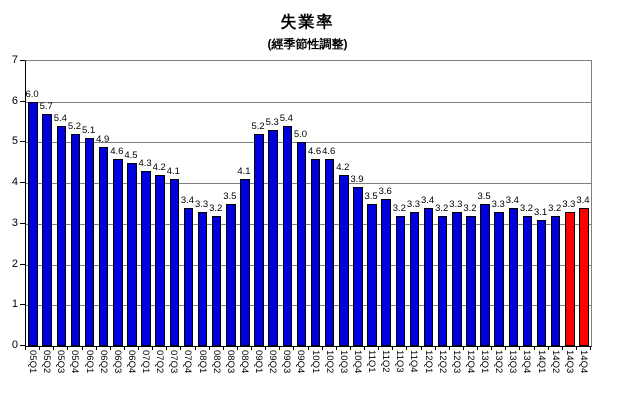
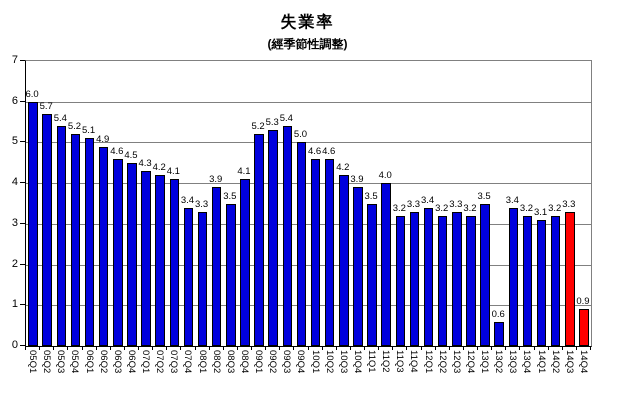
08Q2: 3.2 -> 3.9
11Q2: 3.6 -> 4.0
13Q2: 3.3 -> 0.6
14Q4: 3.4 -> 0.9
